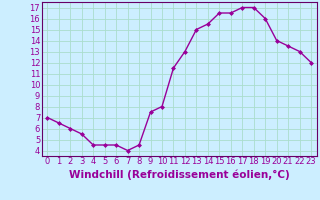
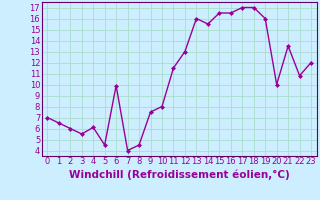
4: 4.5 -> 6.1
6: 4.5 -> 9.9
13: 15.0 -> 16.0
20: 14.0 -> 10.0
22: 13.0 -> 10.8
